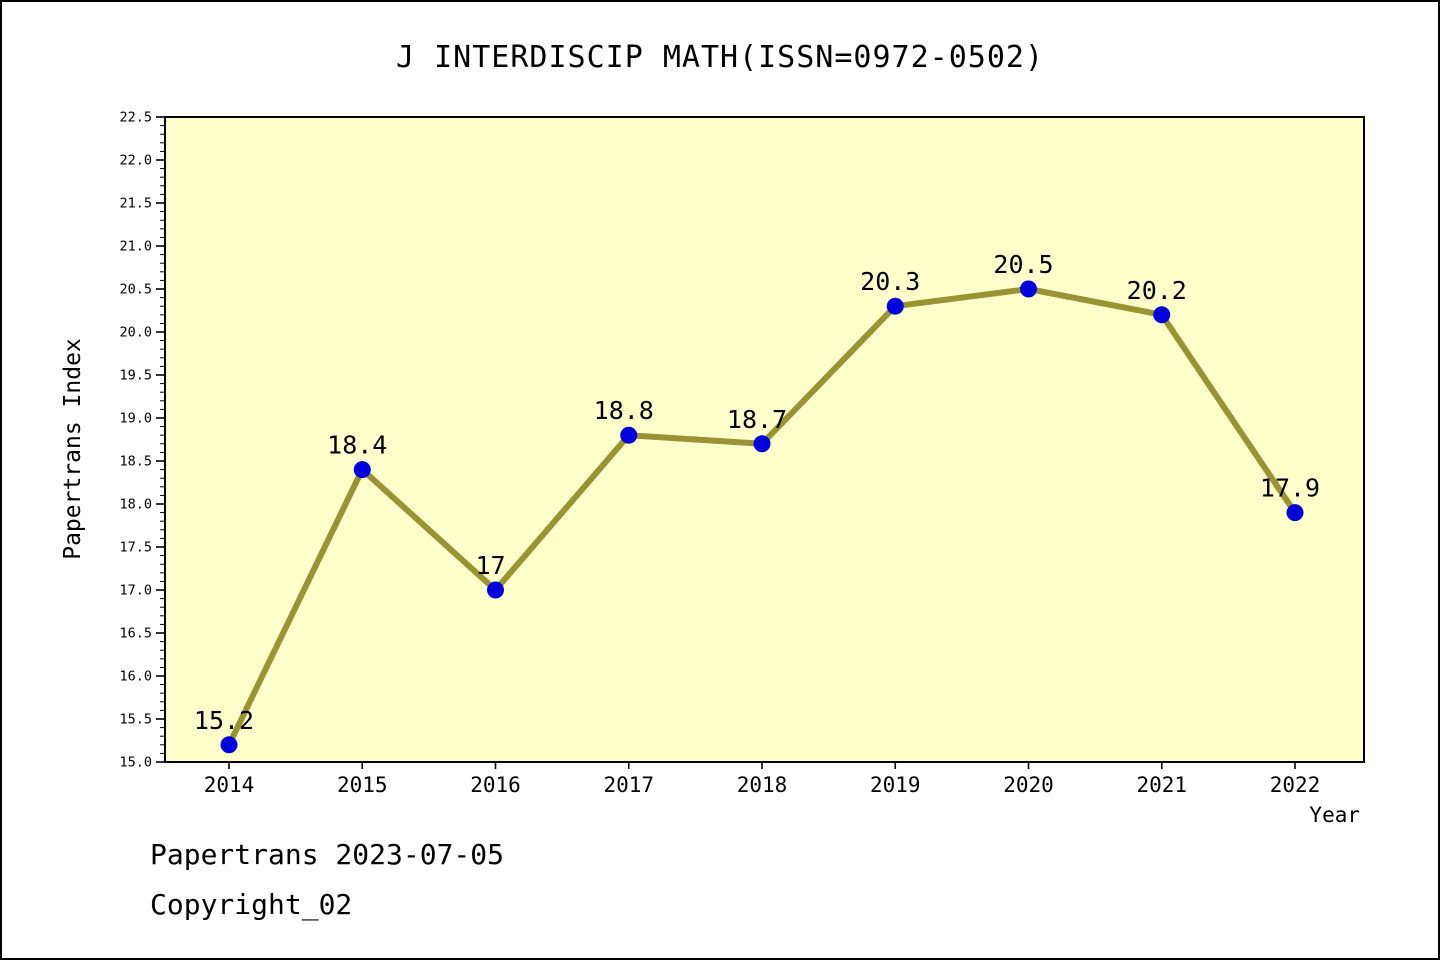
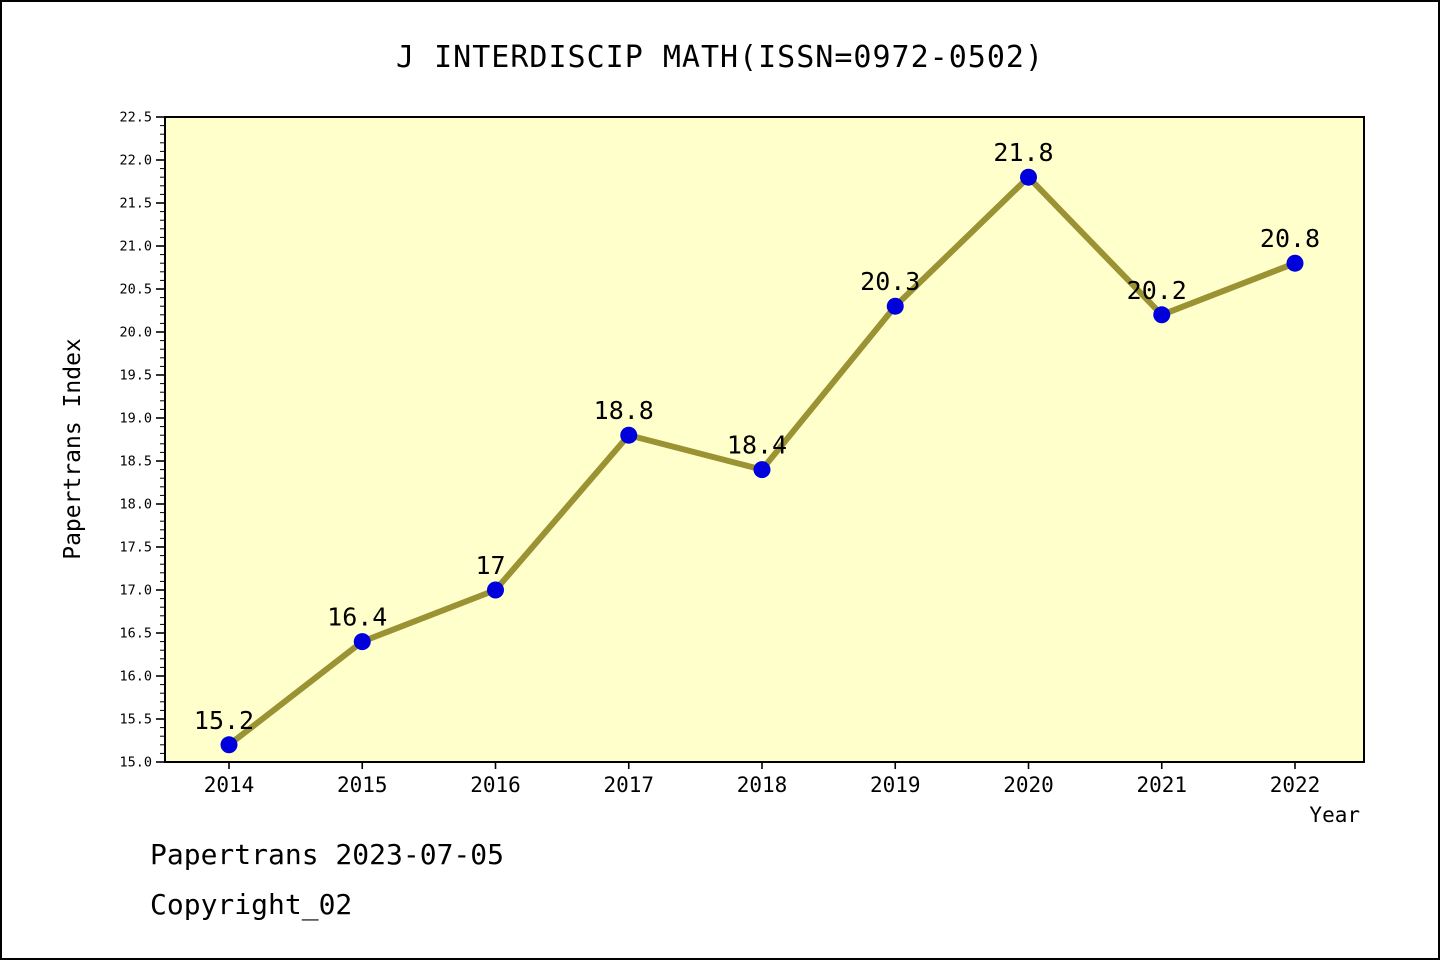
2015: 18.4 -> 16.4
2018: 18.7 -> 18.4
2020: 20.5 -> 21.8
2022: 17.9 -> 20.8
